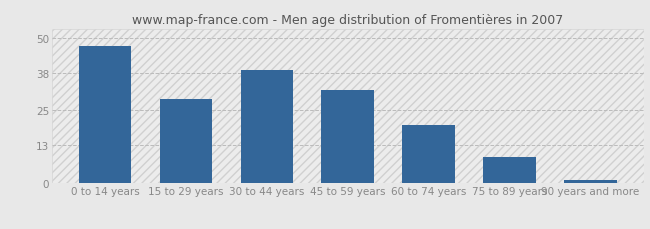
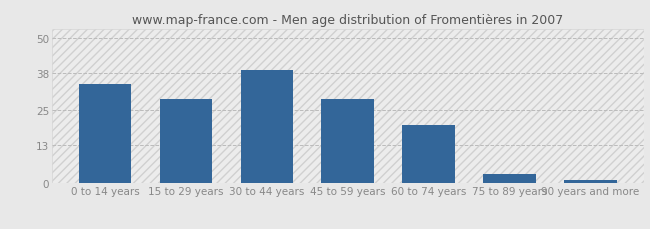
0 to 14 years: 47 -> 34
45 to 59 years: 32 -> 29
75 to 89 years: 9 -> 3
